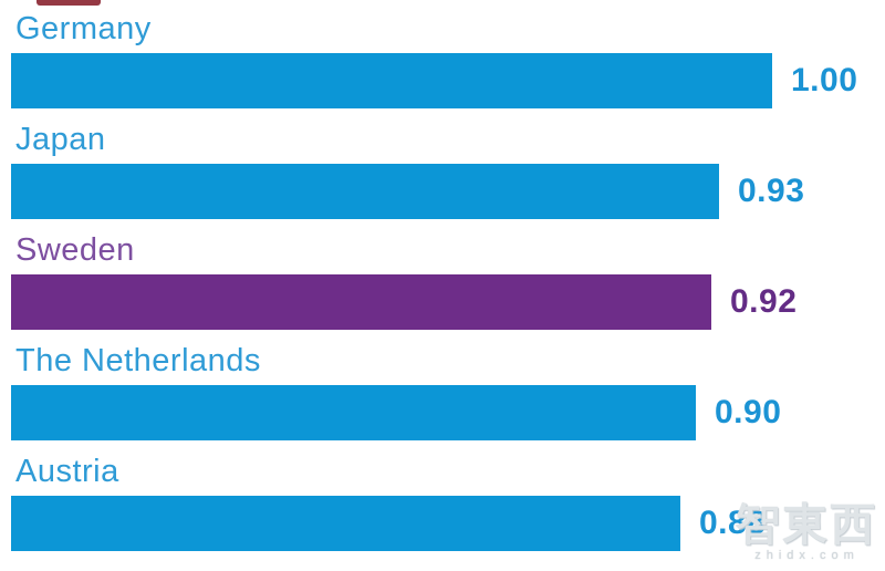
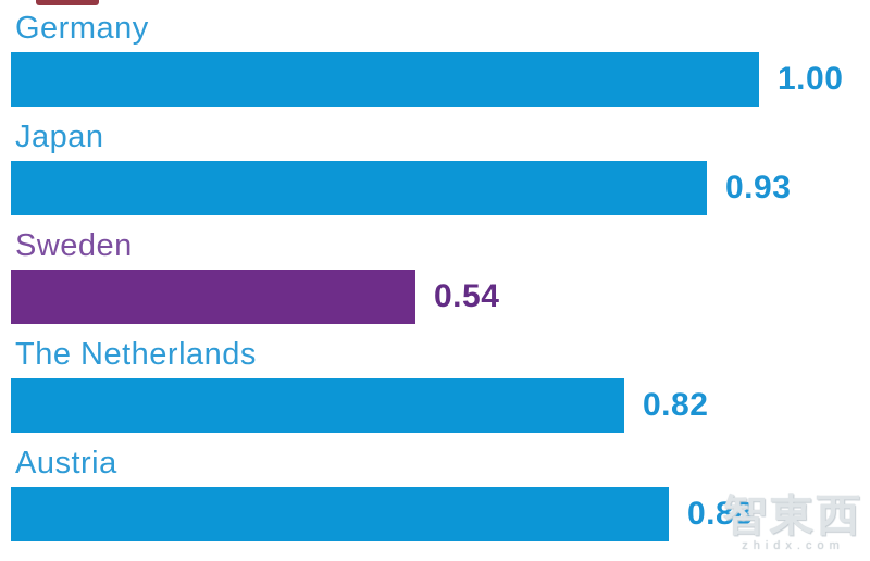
Sweden: 0.92 -> 0.54
The Netherlands: 0.90 -> 0.82
